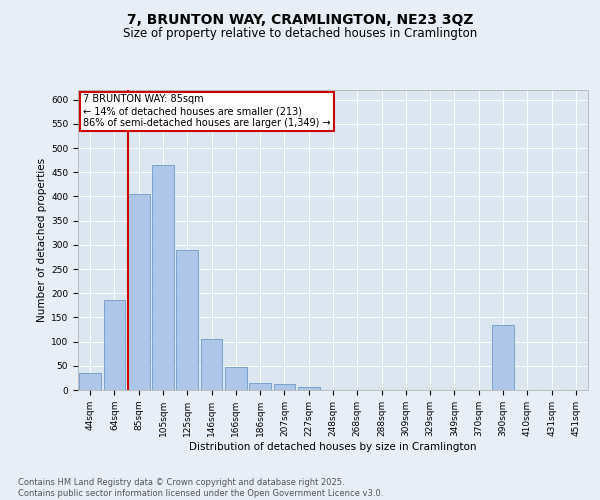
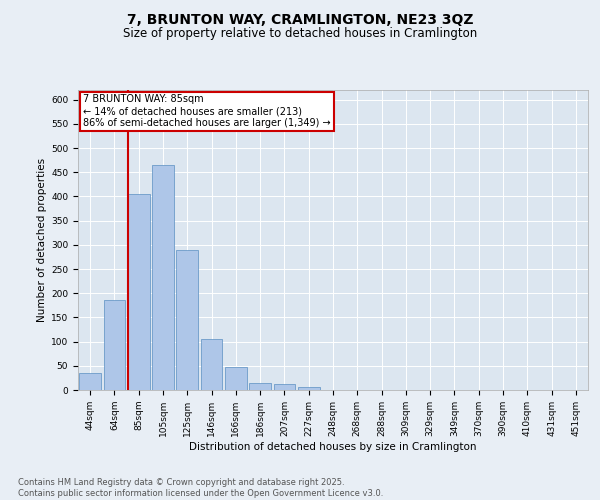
390sqm: 135 -> 1
